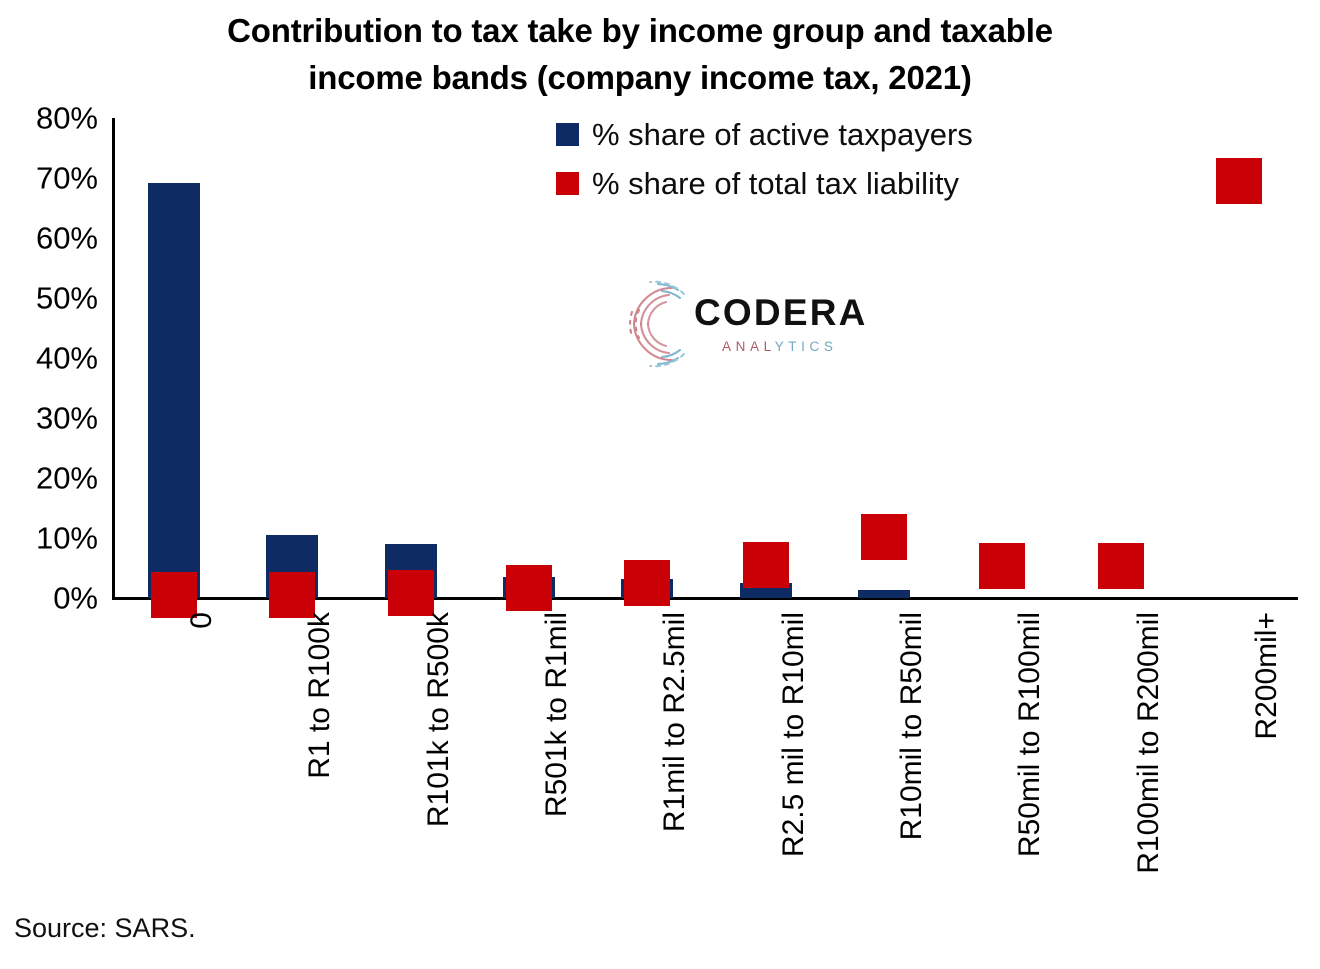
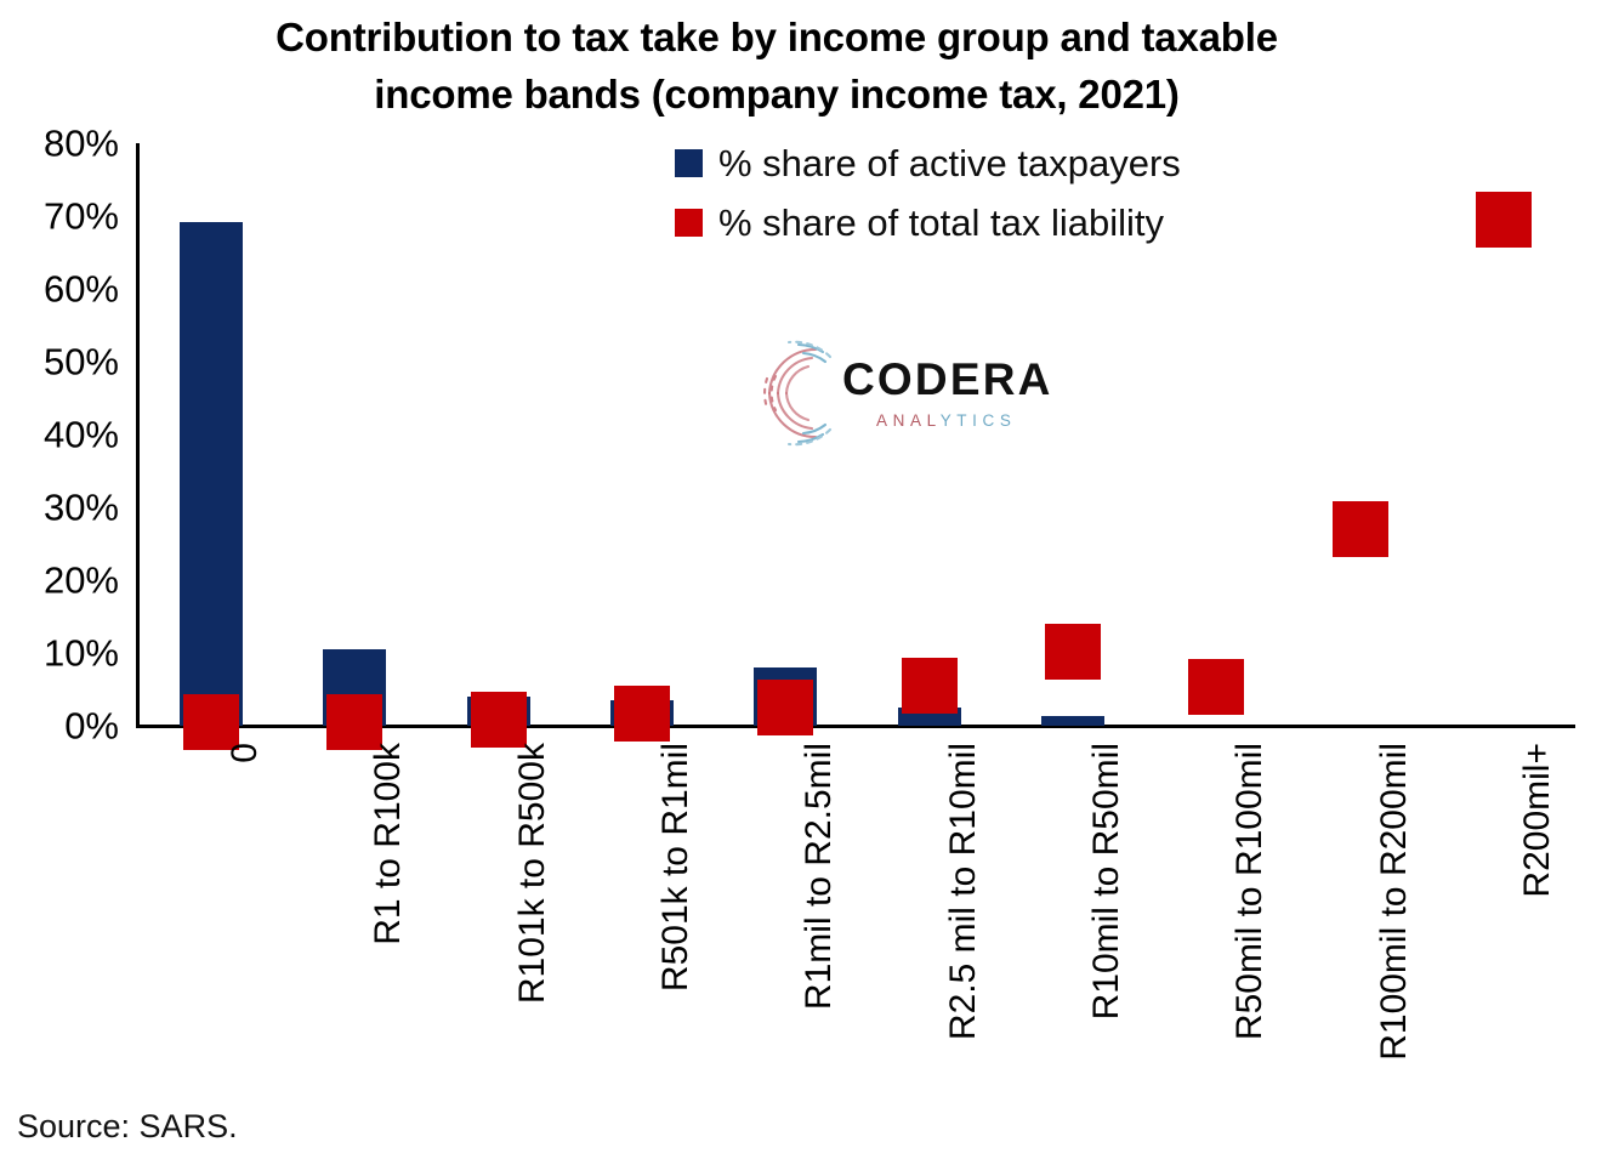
% share of active taxpayers/R101k to R500k: 9% -> 4%
% share of active taxpayers/R1mil to R2.5mil: 3% -> 8%
% share of total tax liability/R100mil to R200mil: 5% -> 27%
